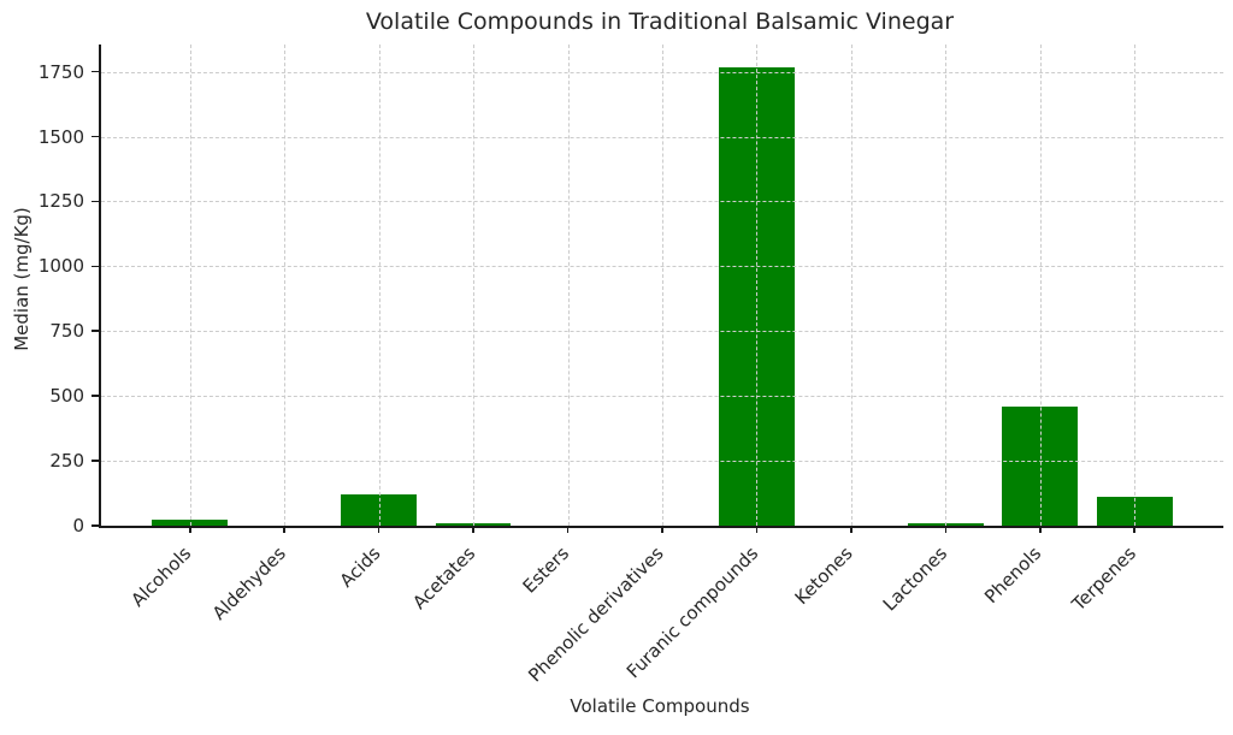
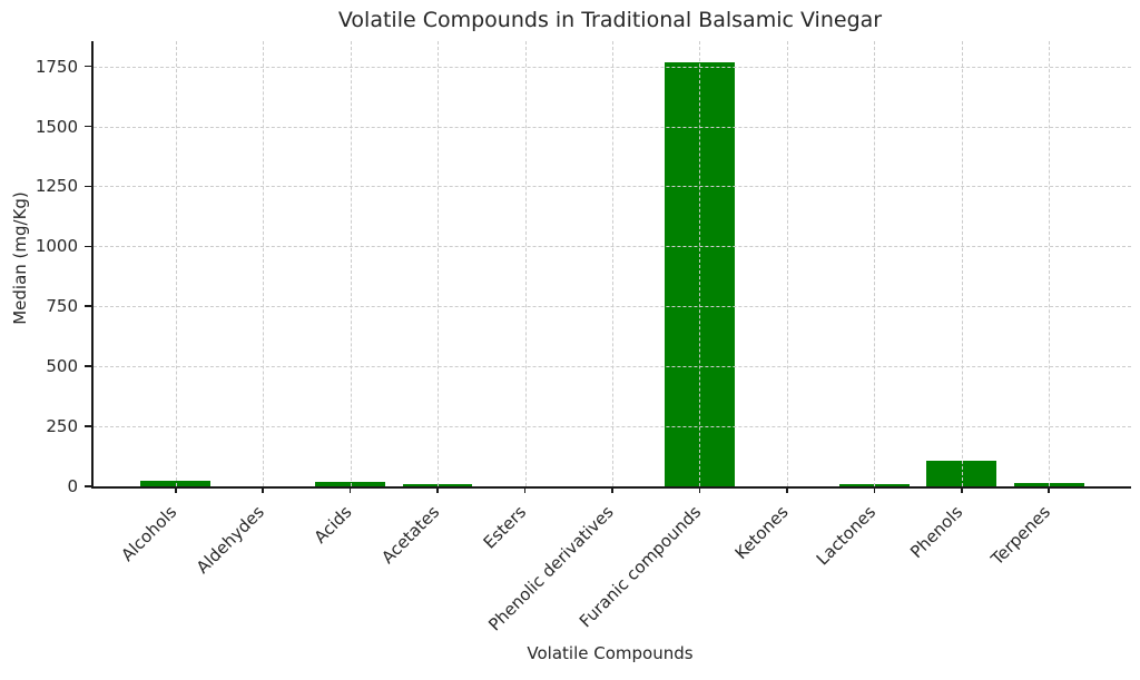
Acids: 120 -> 20
Phenols: 460 -> 100
Terpenes: 110 -> 10
